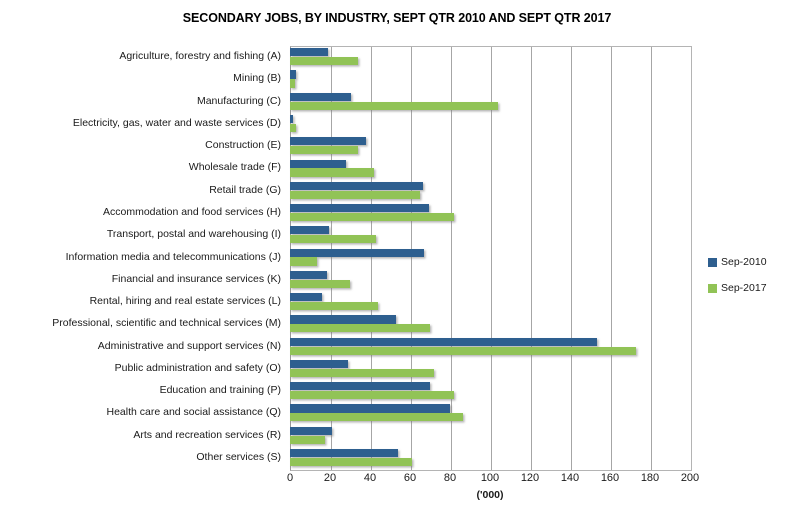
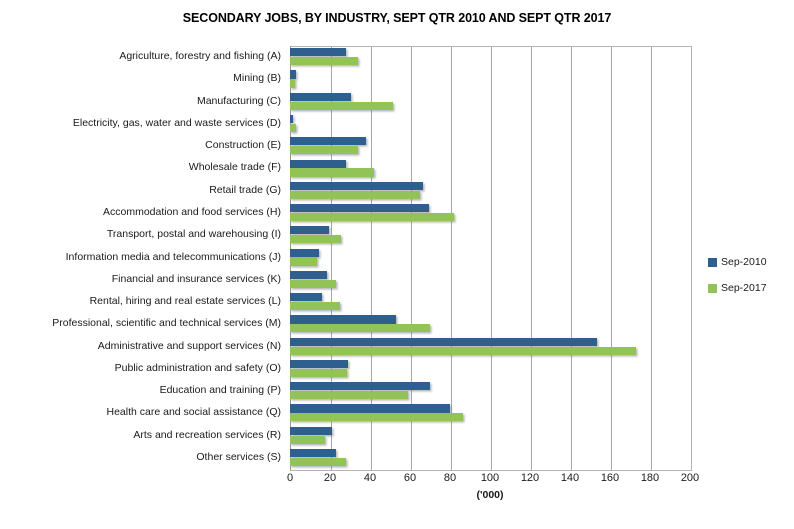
Sep-2010/Agriculture, forestry and fishing (A): 19 -> 28
Sep-2017/Manufacturing (C): 104 -> 52
Sep-2017/Transport, postal and warehousing (I): 43 -> 26
Sep-2010/Information media and telecommunications (J): 67 -> 14
Sep-2017/Financial and insurance services (K): 30 -> 23
Sep-2017/Rental, hiring and real estate services (L): 44 -> 25
Sep-2017/Public administration and safety (O): 72 -> 28
Sep-2017/Education and training (P): 82 -> 59
Sep-2010/Other services (S): 54 -> 23
Sep-2017/Other services (S): 61 -> 28
